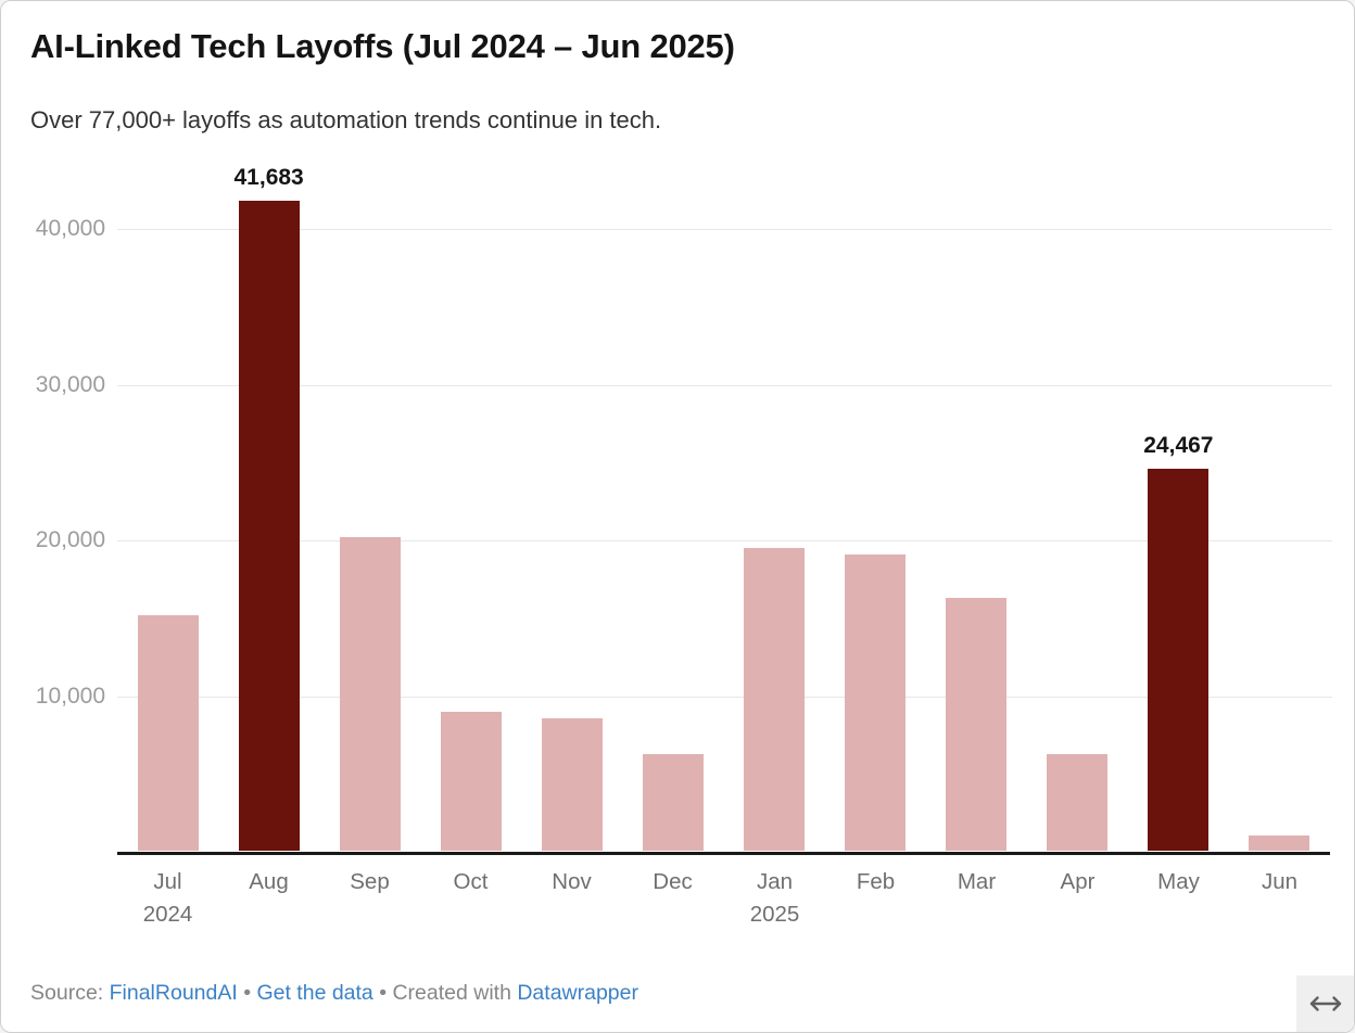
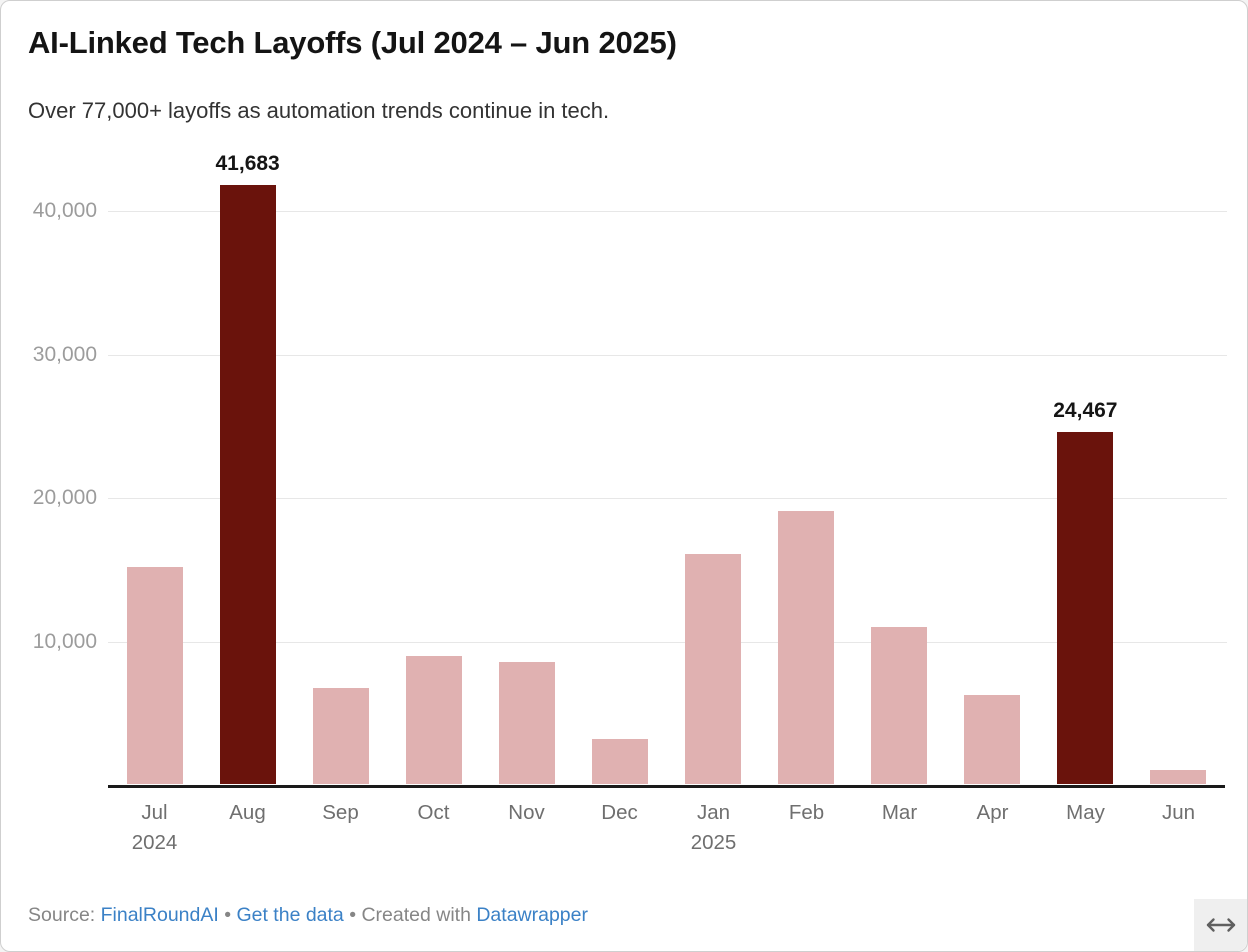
Sep: 20100 -> 6700
Dec: 6200 -> 3100
Jan: 19400 -> 16000
Mar: 16200 -> 10900
